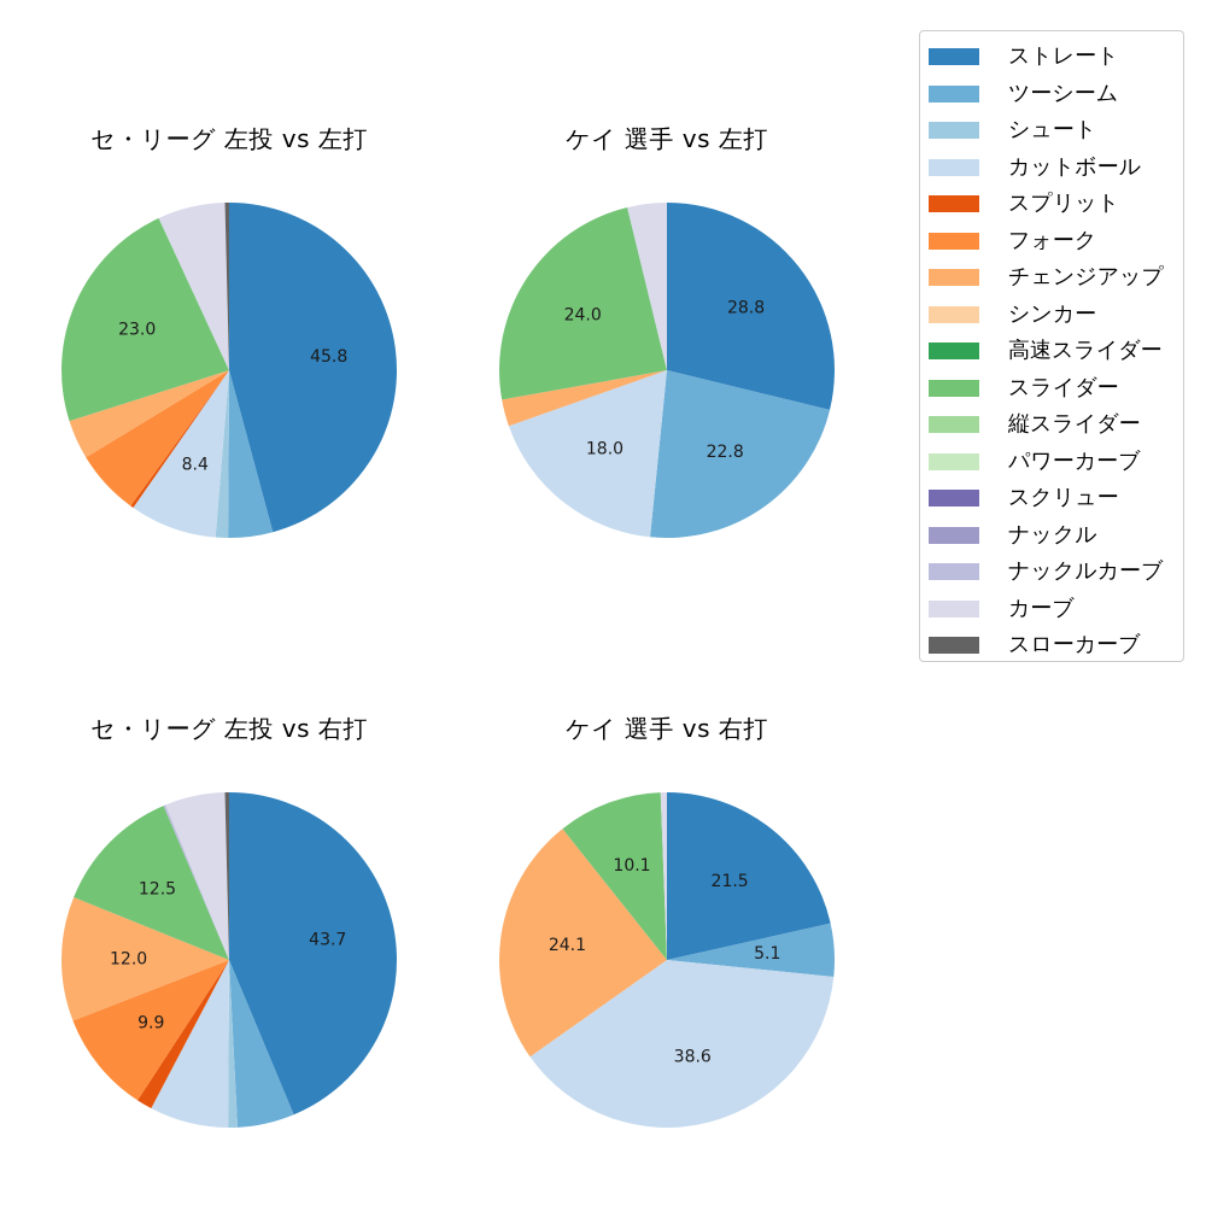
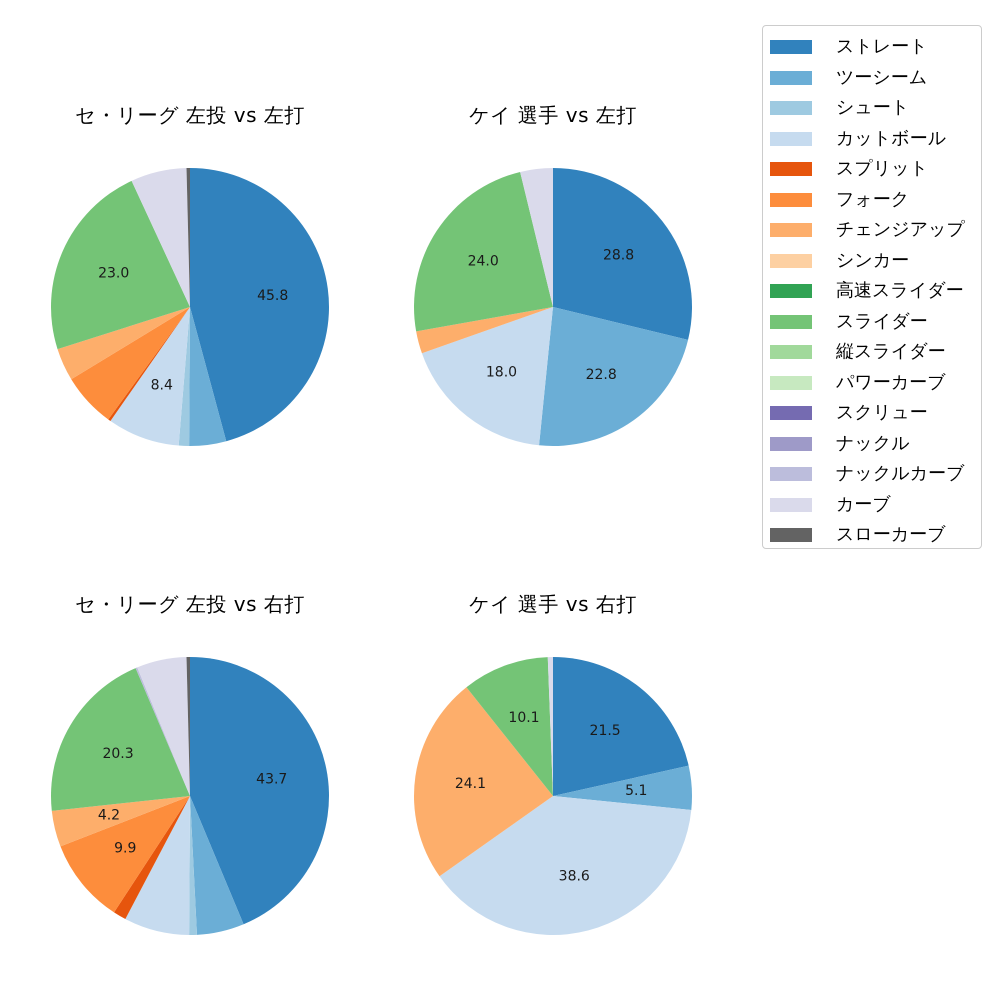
セ・リーグ 左投 vs 右打/チェンジアップ: 12.0 -> 4.2
セ・リーグ 左投 vs 右打/スライダー: 12.5 -> 20.3
